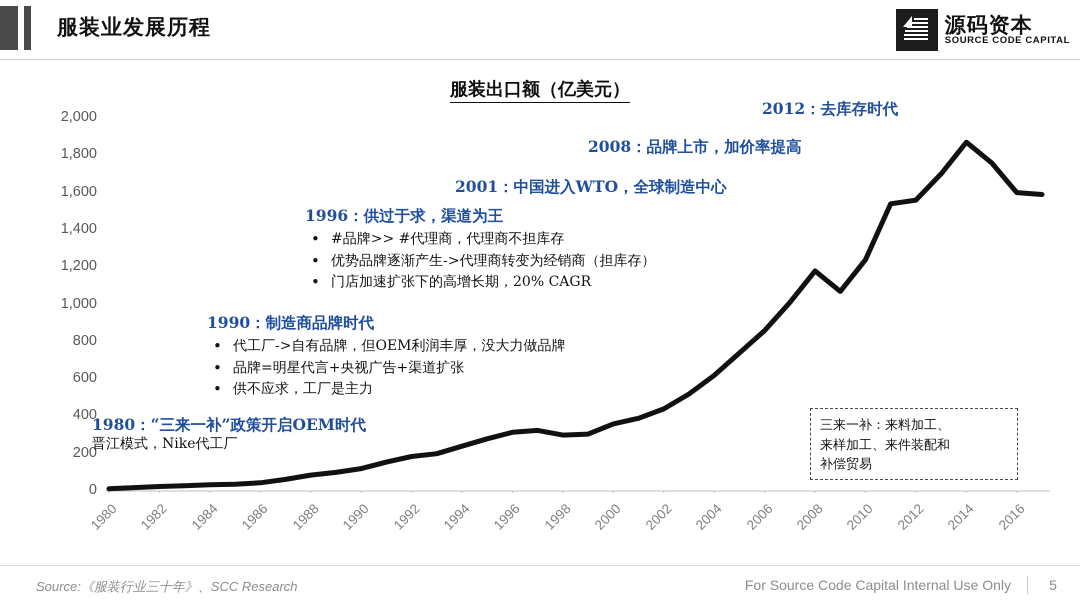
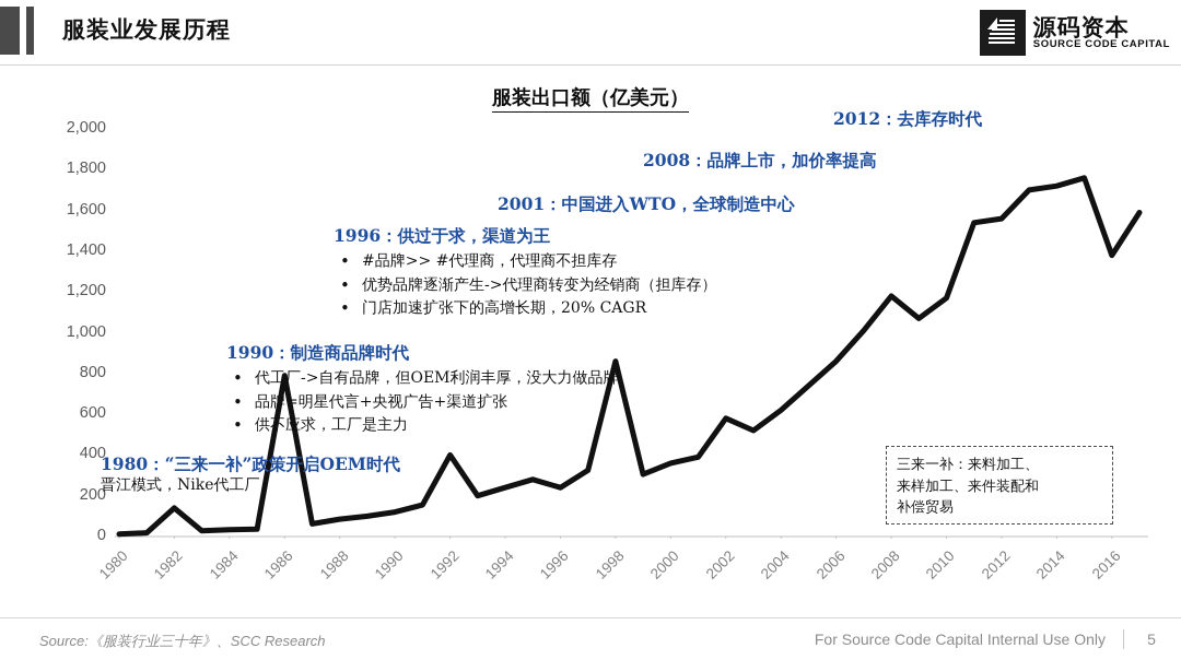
1982: 20 -> 140
1986: 40 -> 790
1992: 180 -> 400
1996: 320 -> 240
1998: 300 -> 860
2002: 440 -> 580
2010: 1240 -> 1170
2014: 1870 -> 1720
2016: 1600 -> 1380
